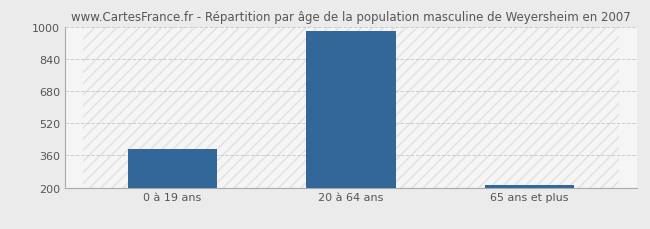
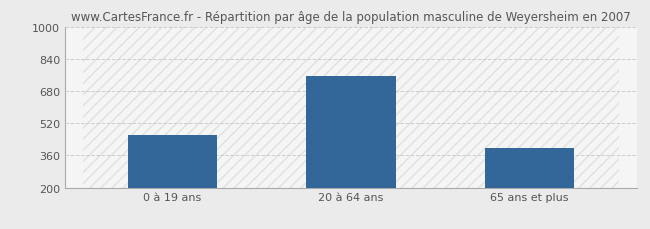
0 à 19 ans: 390 -> 460
20 à 64 ans: 978 -> 755
65 ans et plus: 215 -> 395
